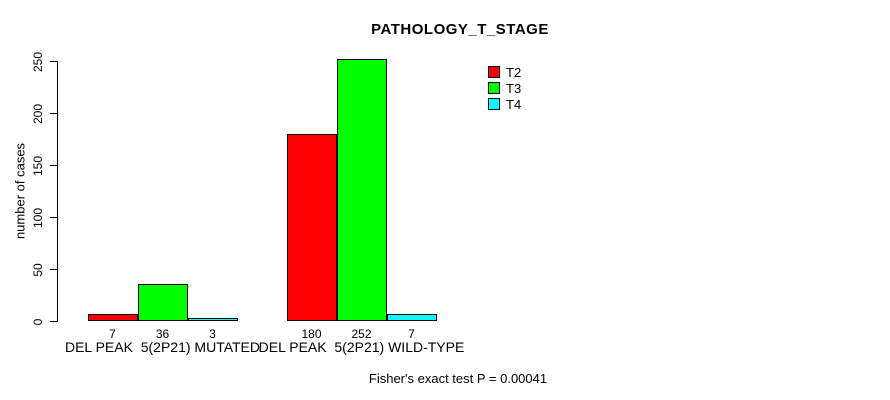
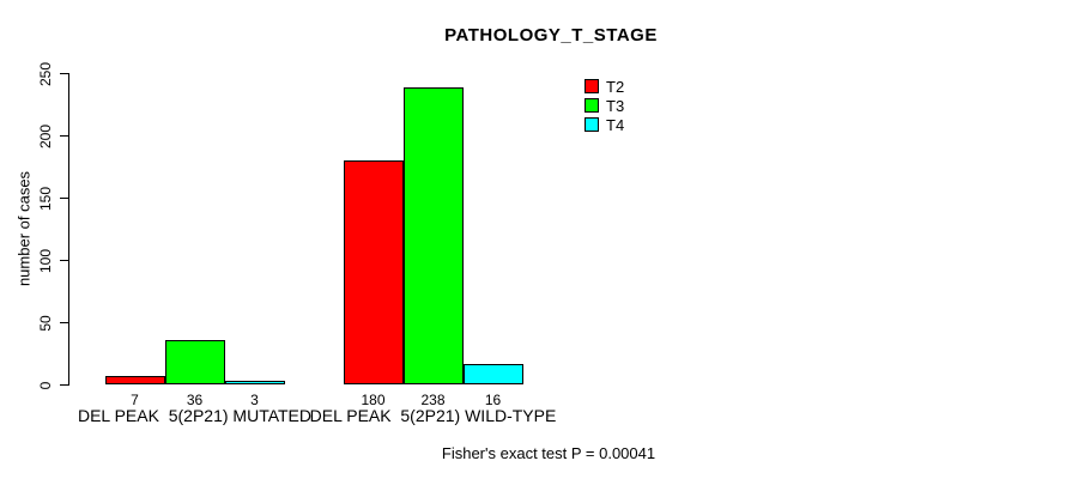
T3/DEL PEAK 5(2P21) WILD-TYPE: 252 -> 238
T4/DEL PEAK 5(2P21) WILD-TYPE: 7 -> 16
